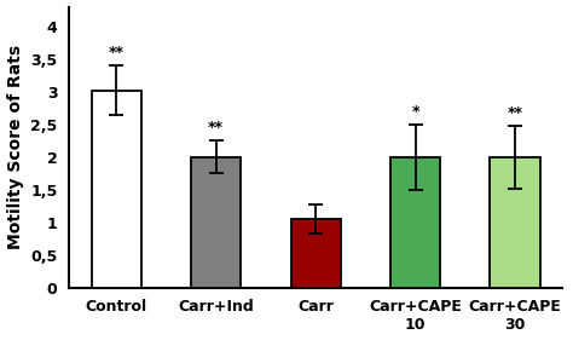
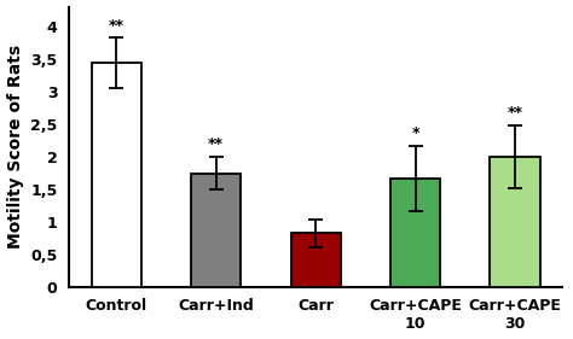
Control: 3,02 -> 3,44
Carr+Ind: 2,00 -> 1,74
Carr: 1,05 -> 0,82
Carr+CAPE 10: 2,00 -> 1,66
